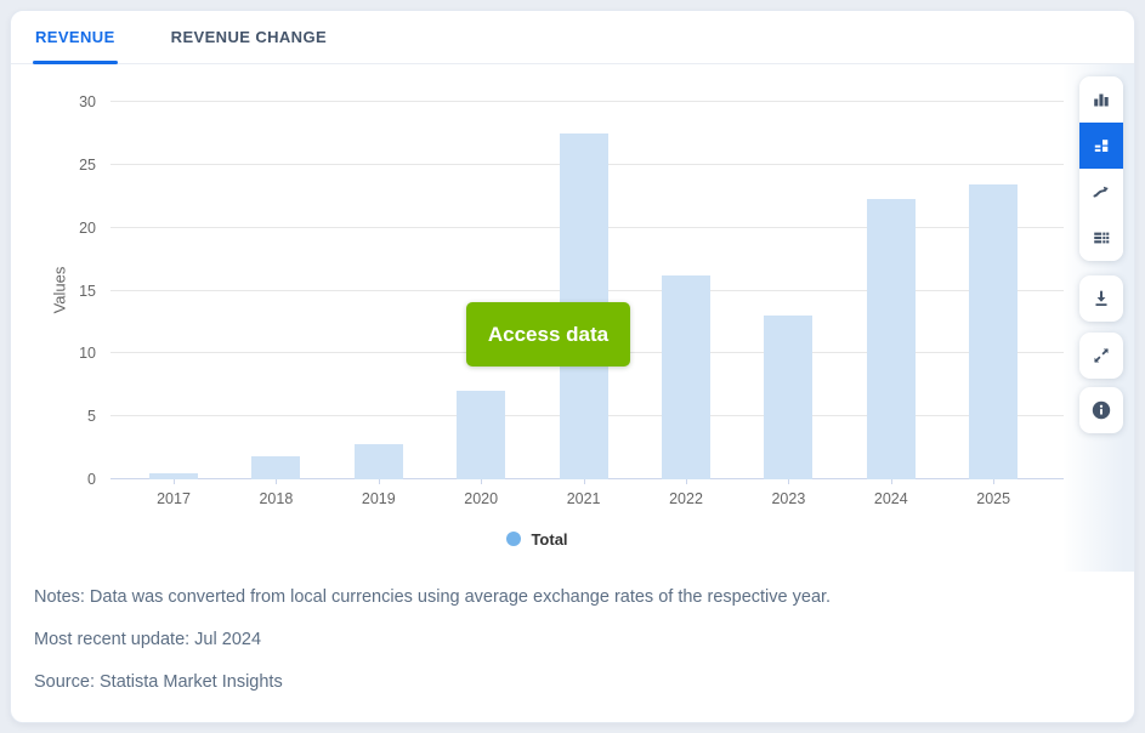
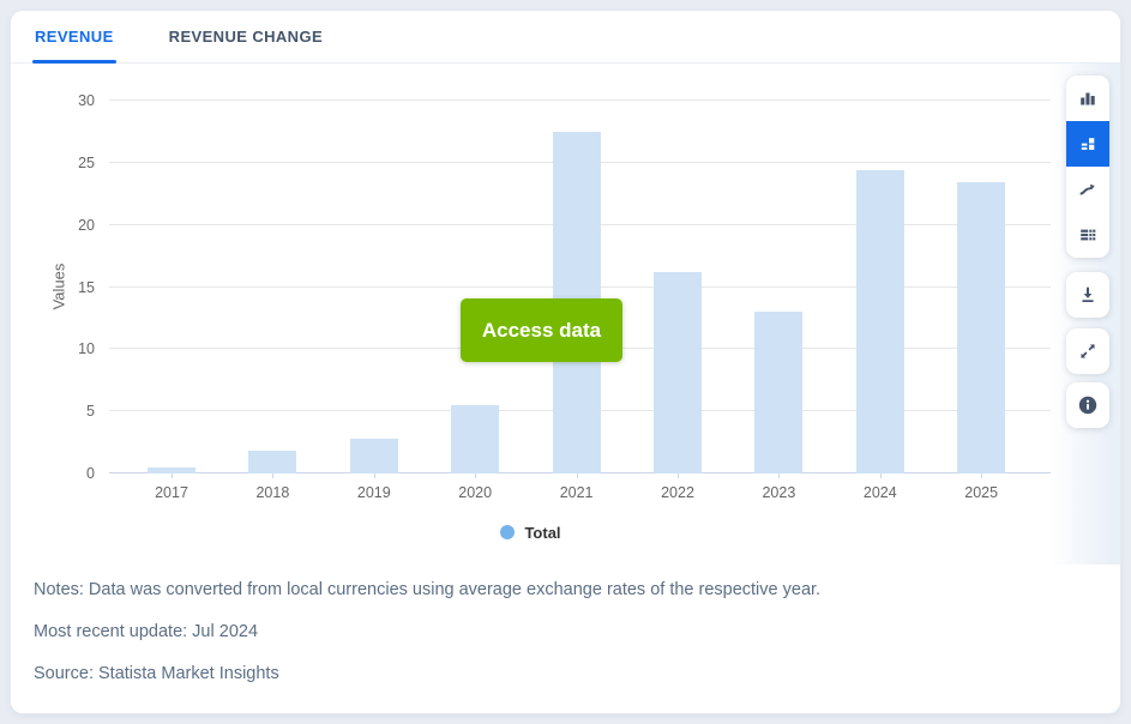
2020: 7.0 -> 5.5
2024: 22.3 -> 24.4
